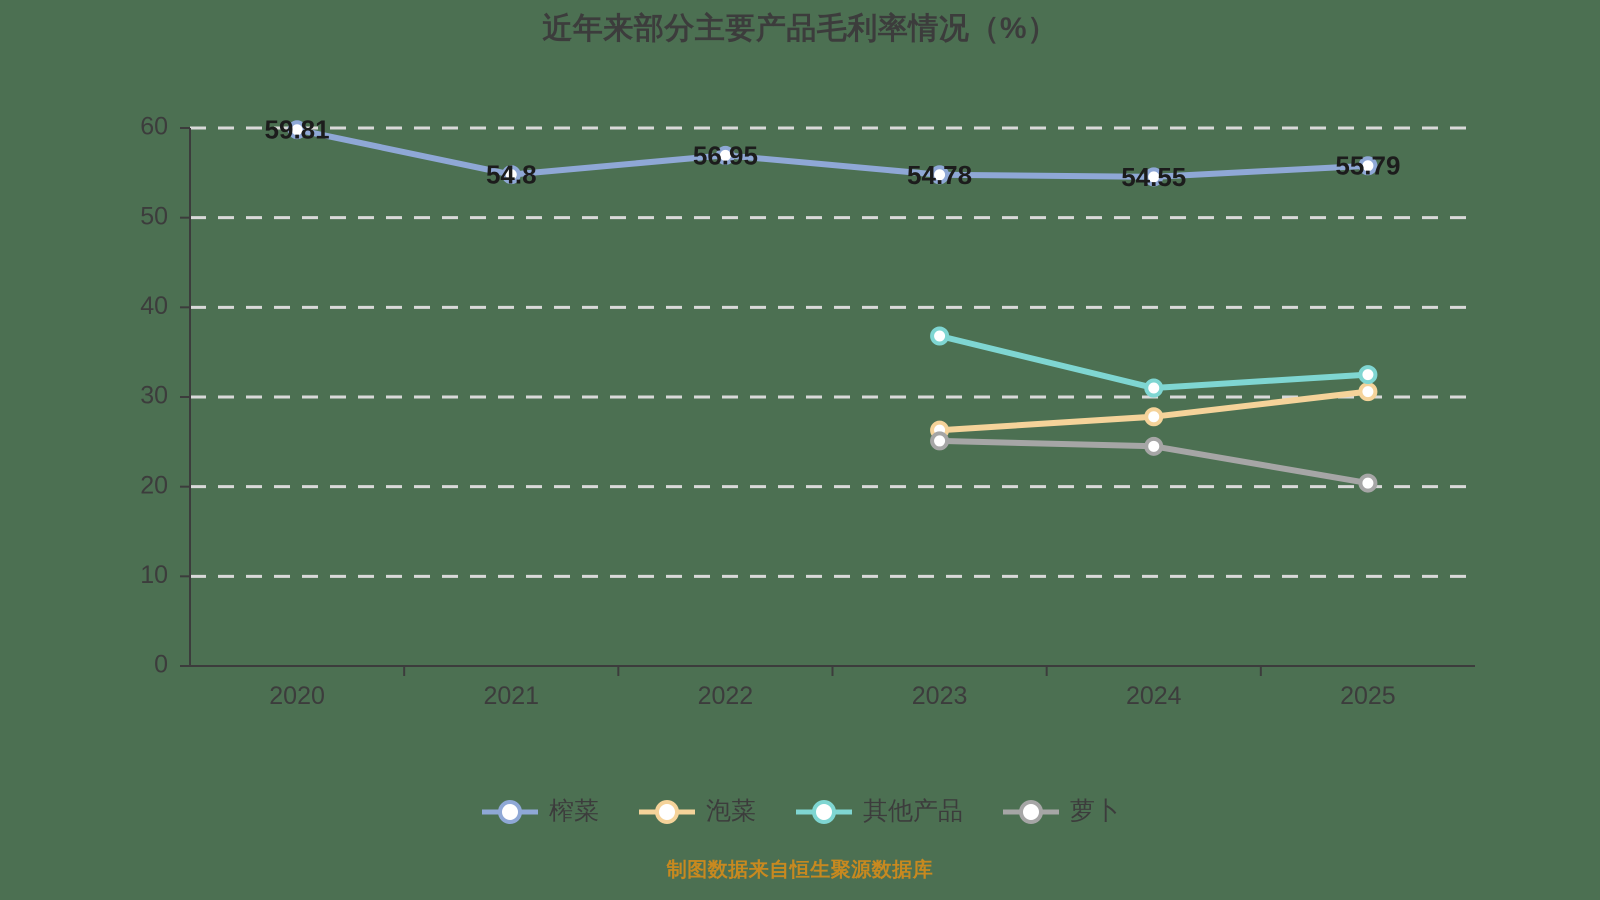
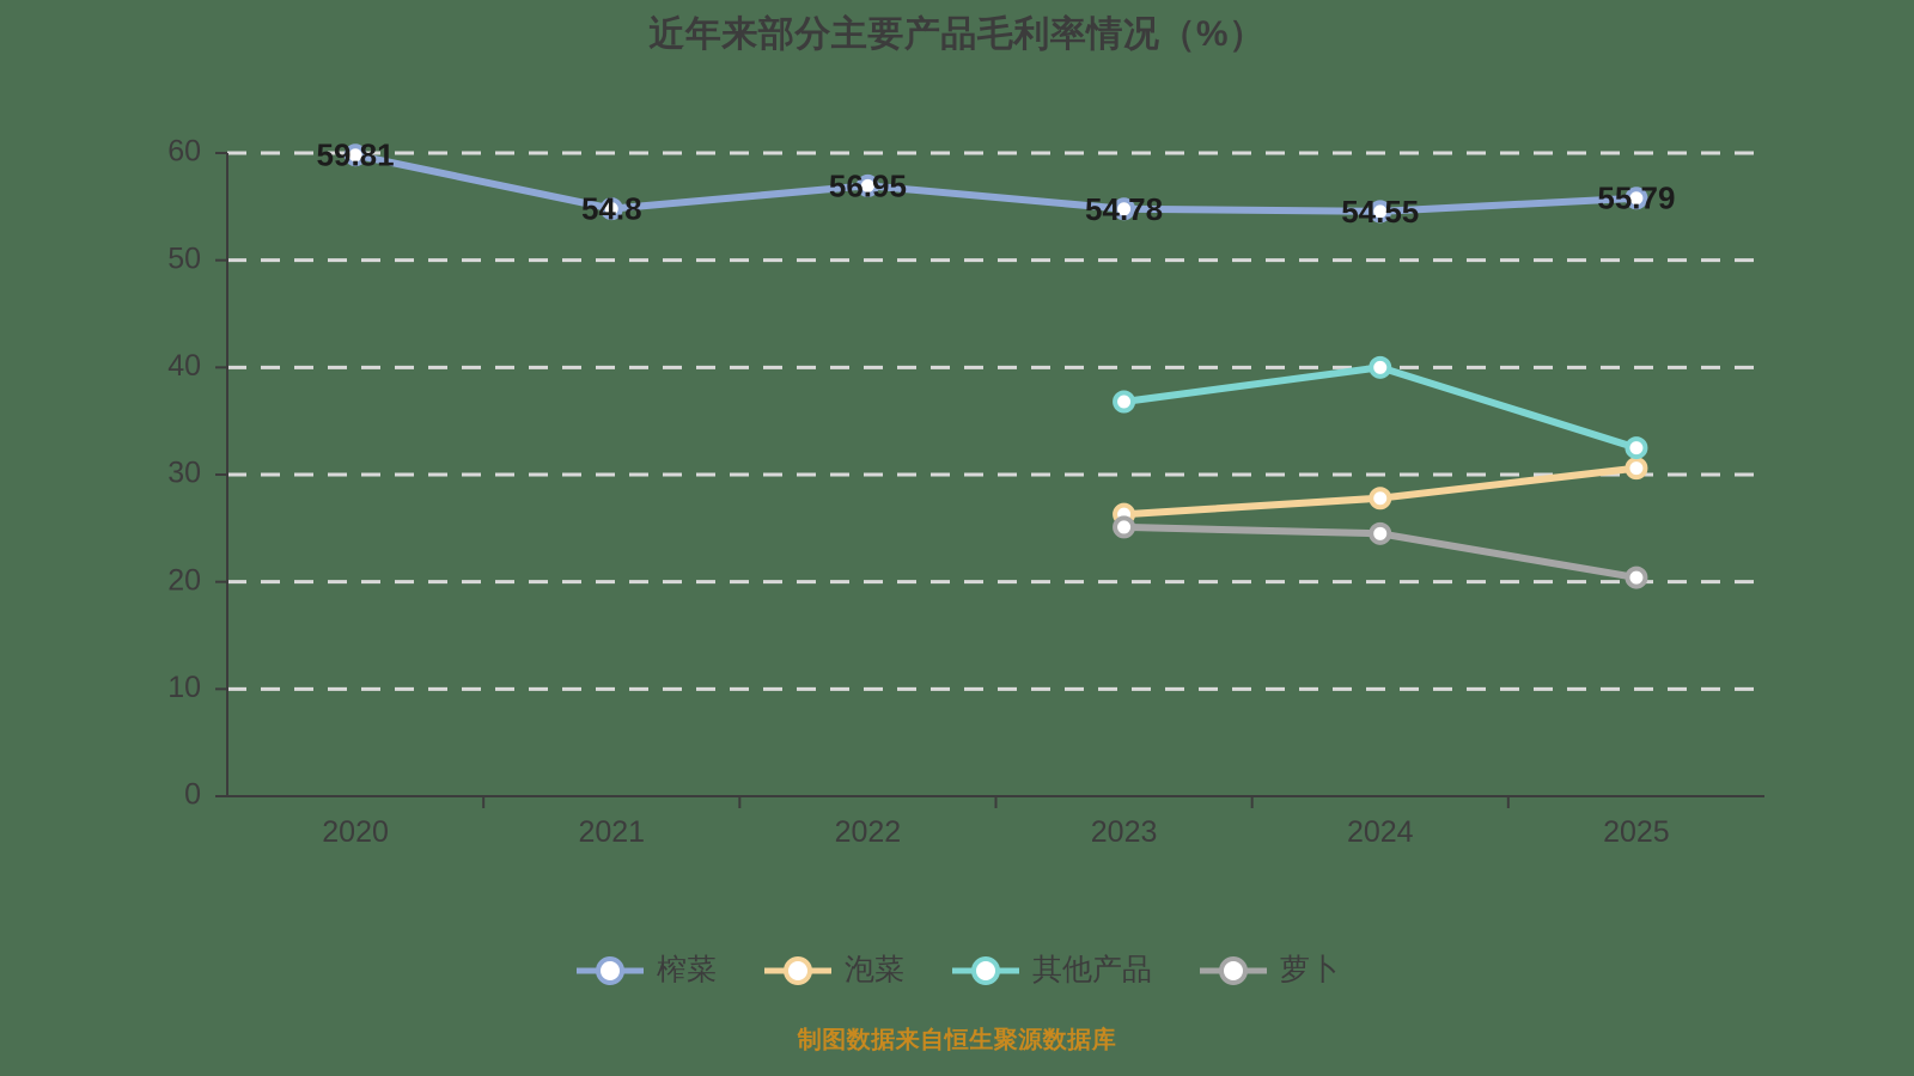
其他产品/2024: 31 -> 40
